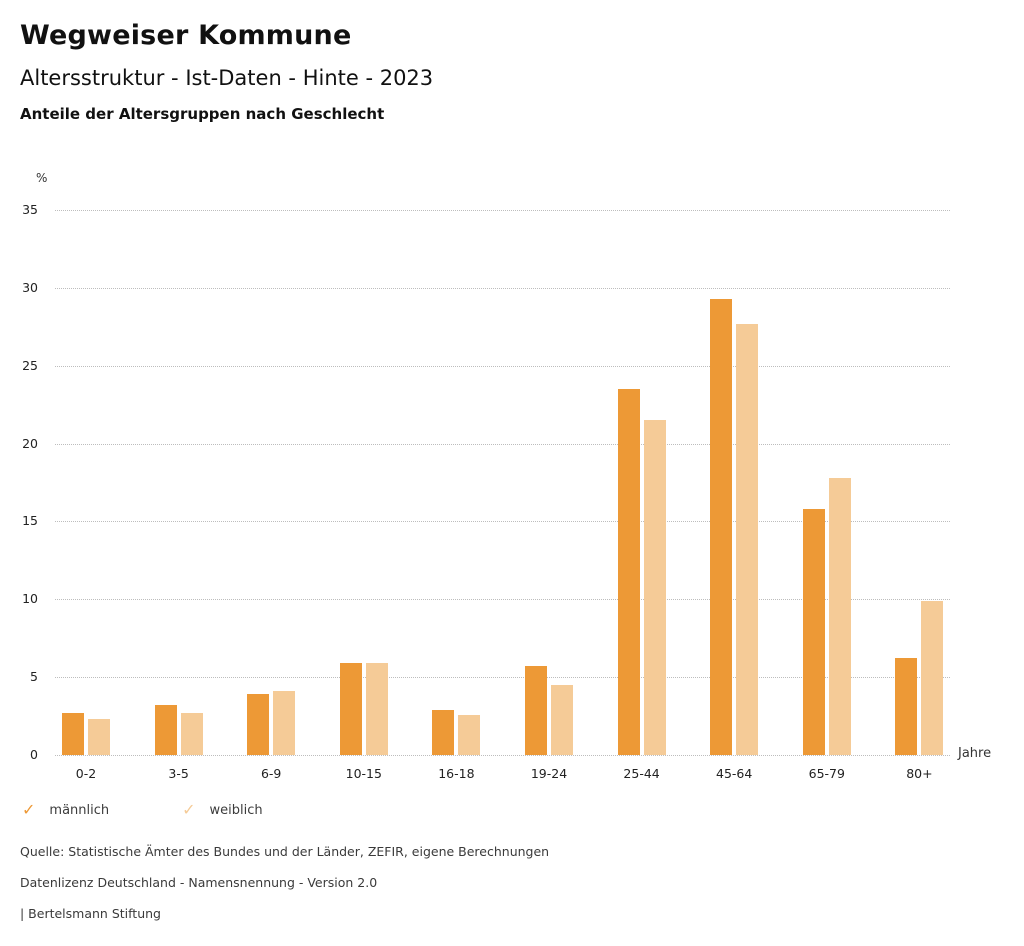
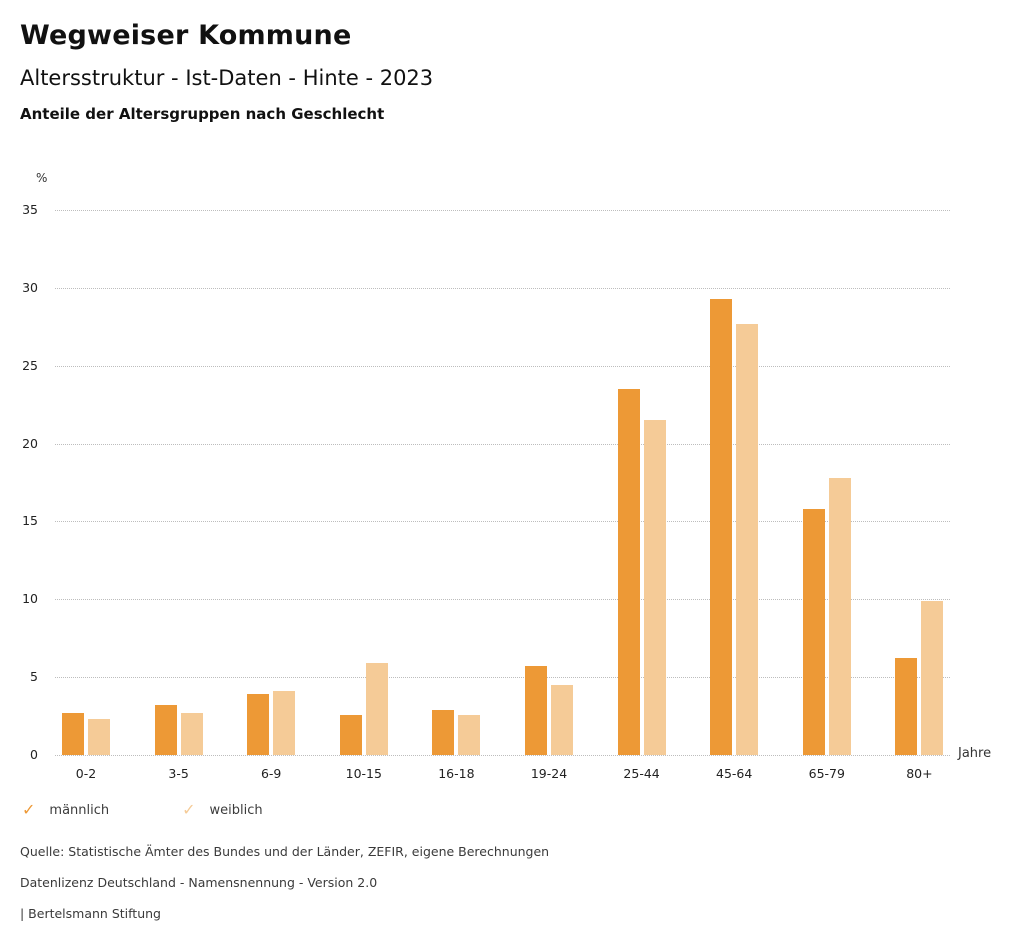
männlich/10-15: 5.9 -> 2.6
